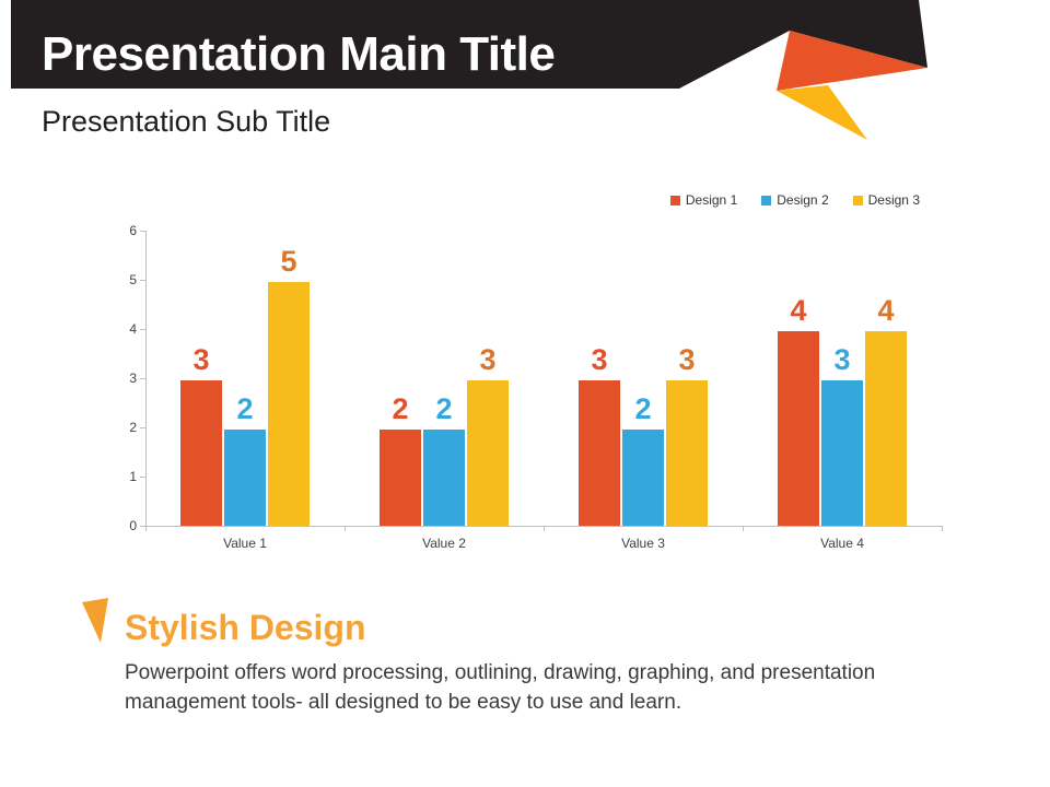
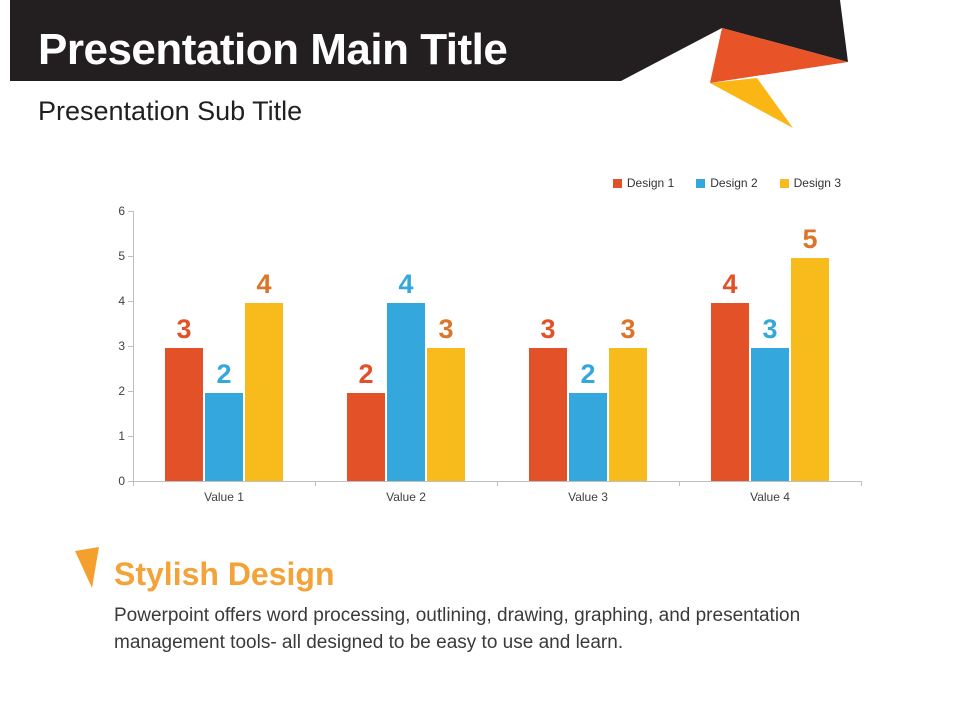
Design 3/Value 1: 5 -> 4
Design 2/Value 2: 2 -> 4
Design 3/Value 4: 4 -> 5
